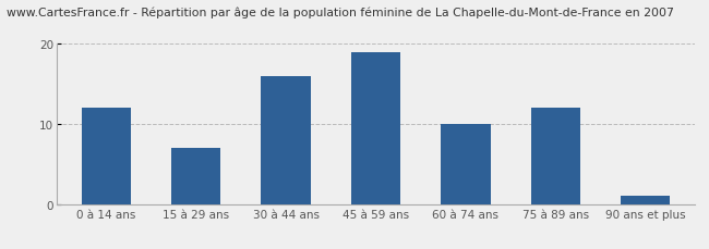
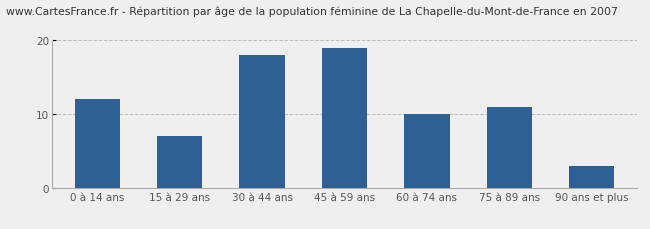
30 à 44 ans: 16 -> 18
75 à 89 ans: 12 -> 11
90 ans et plus: 1 -> 3
